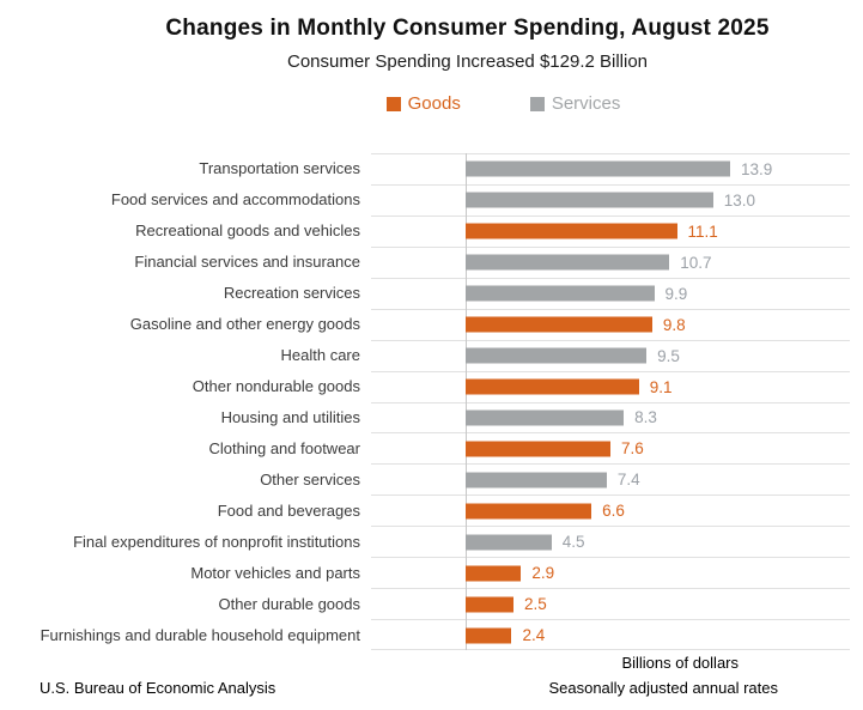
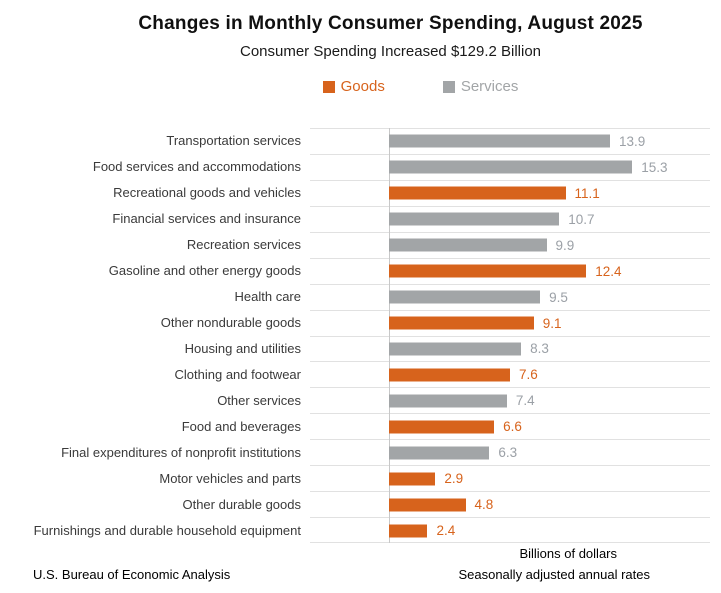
Food services and accommodations: 13.0 -> 15.3
Gasoline and other energy goods: 9.8 -> 12.4
Final expenditures of nonprofit institutions: 4.5 -> 6.3
Other durable goods: 2.5 -> 4.8
